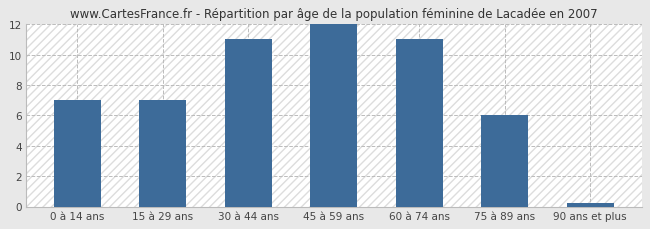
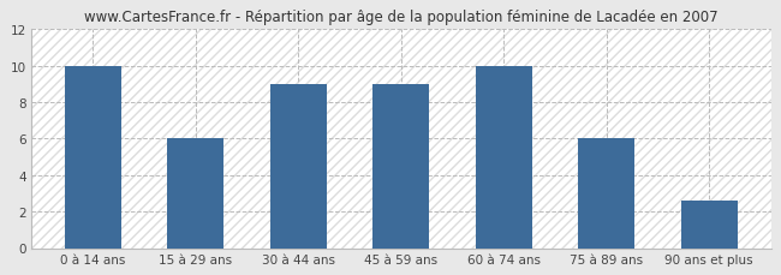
0 à 14 ans: 7.0 -> 10.0
15 à 29 ans: 7.0 -> 6.0
30 à 44 ans: 11.0 -> 9.0
45 à 59 ans: 12.0 -> 9.0
60 à 74 ans: 11.0 -> 10.0
90 ans et plus: 0.2 -> 2.6
